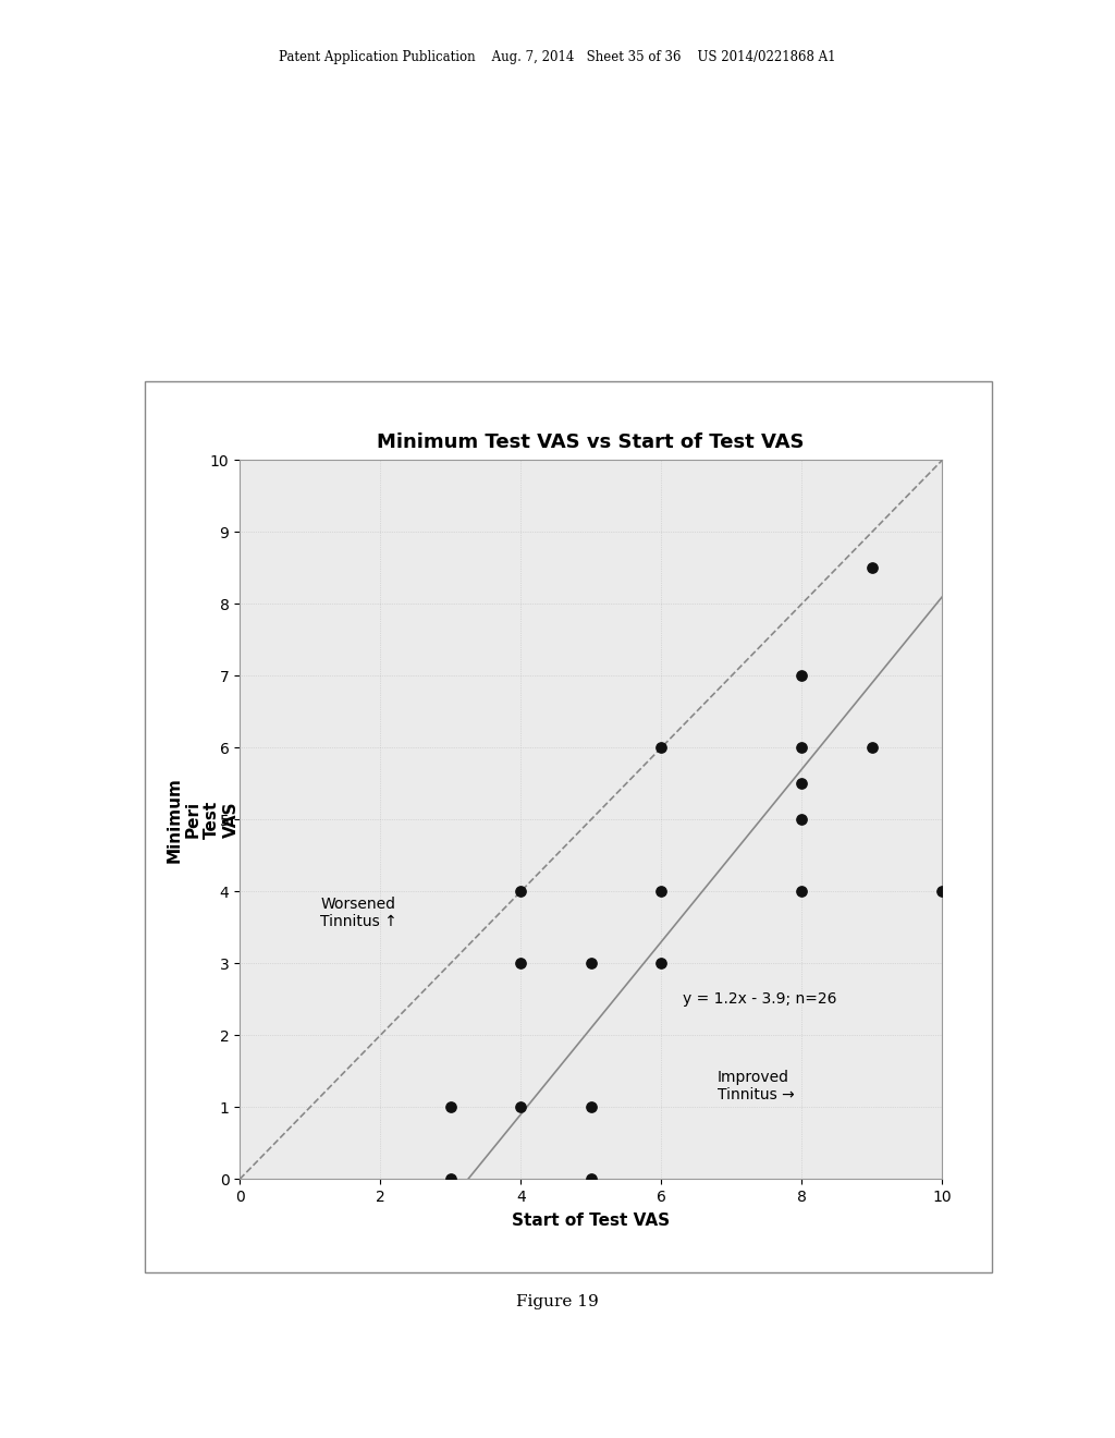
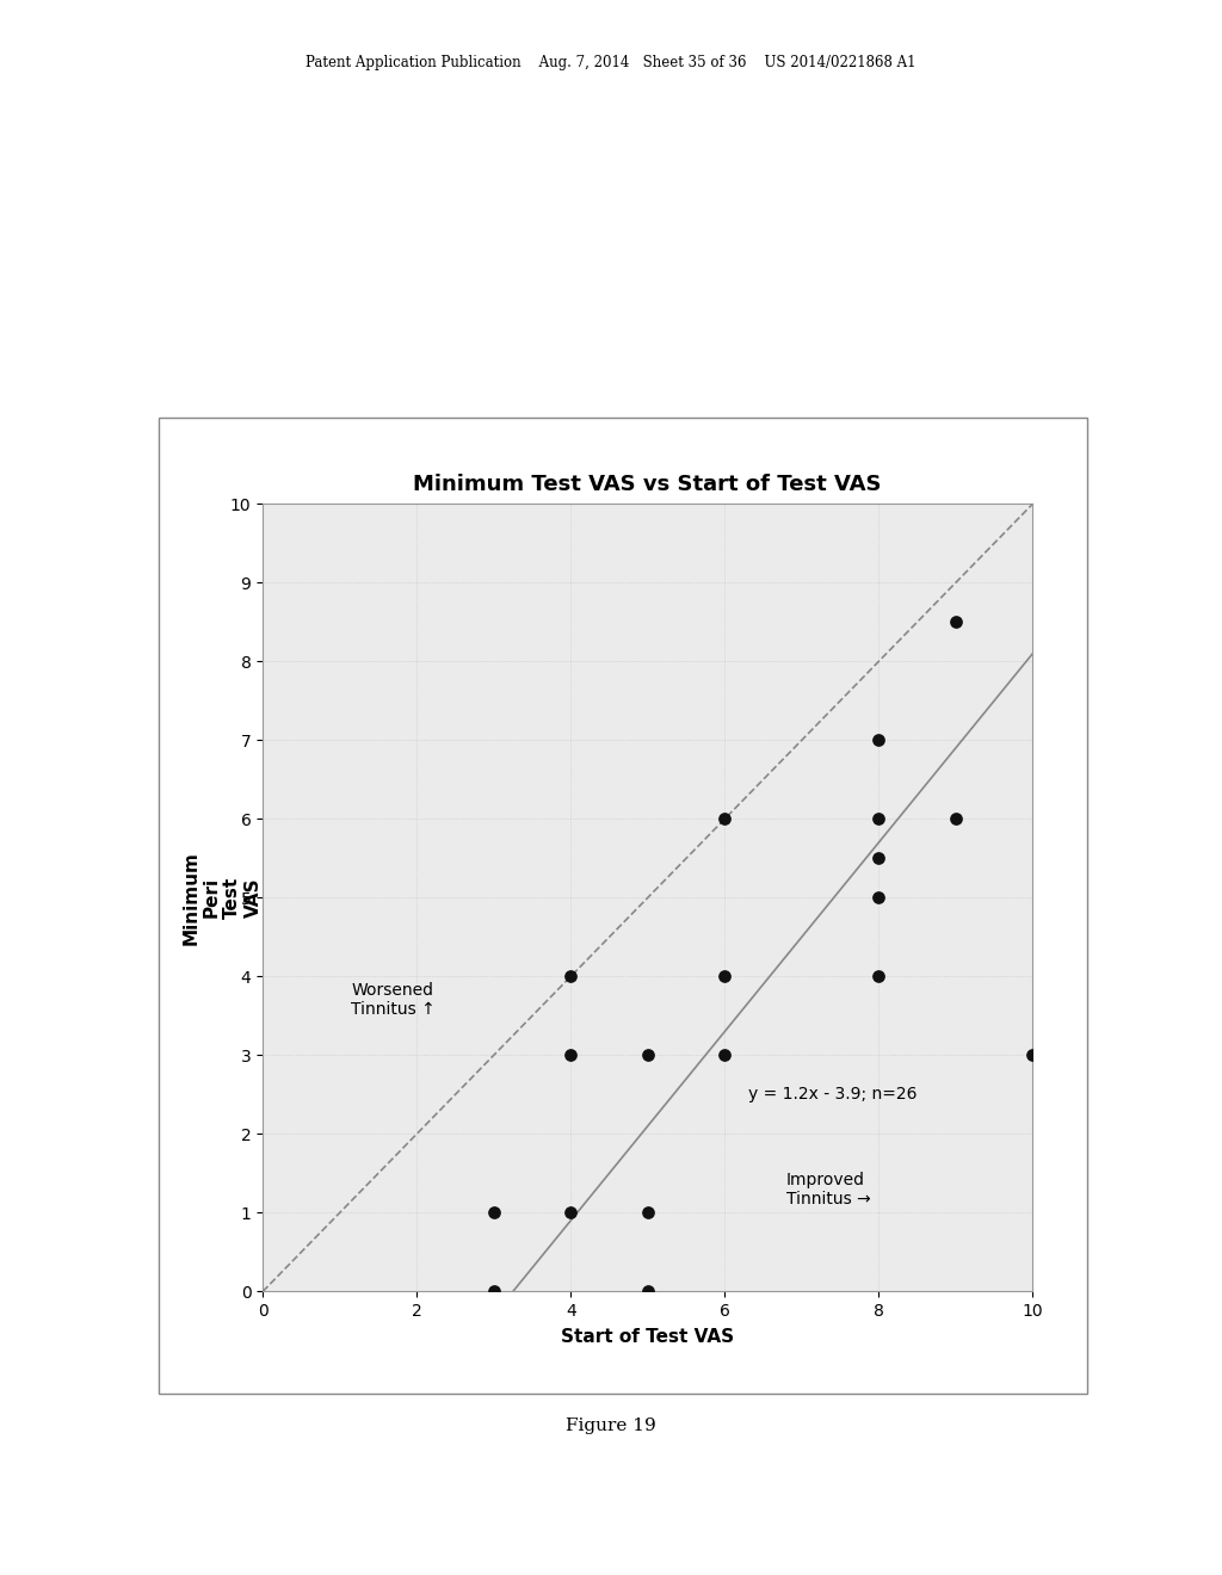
10: 4.0 -> 3.0
